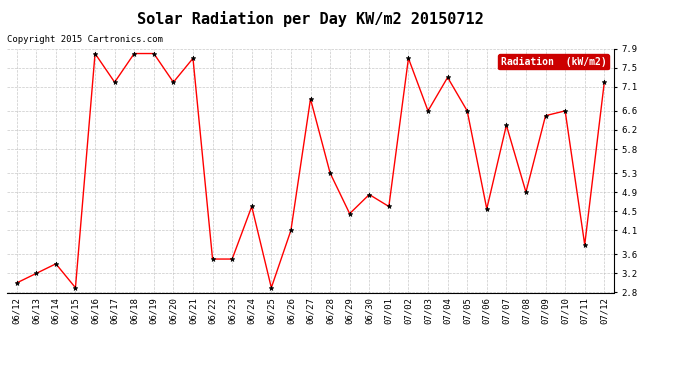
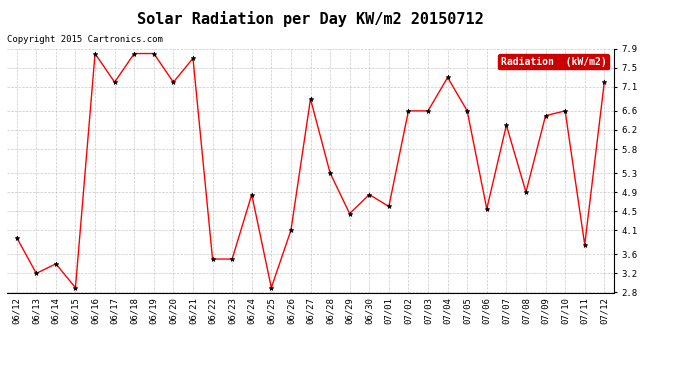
06/12: 3.00 -> 3.95
06/24: 4.60 -> 4.85
07/02: 7.70 -> 6.60
